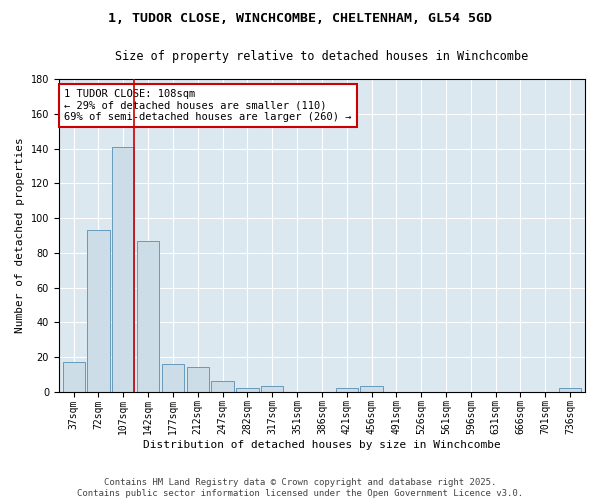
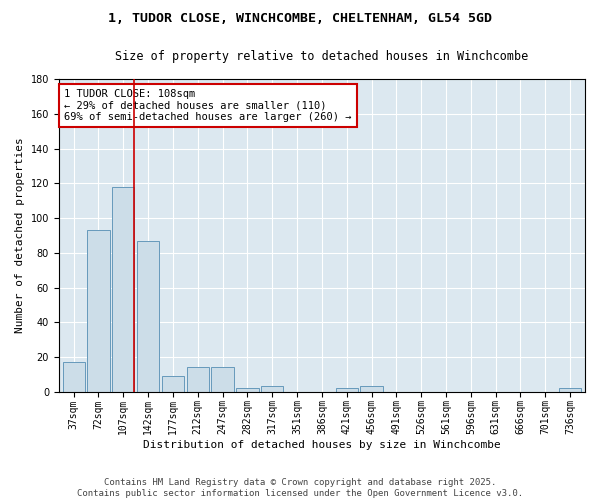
107sqm: 141 -> 118
177sqm: 16 -> 9
247sqm: 6 -> 14
